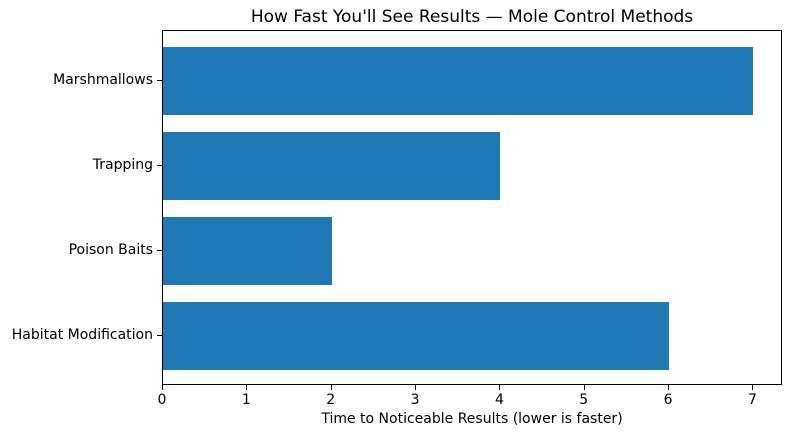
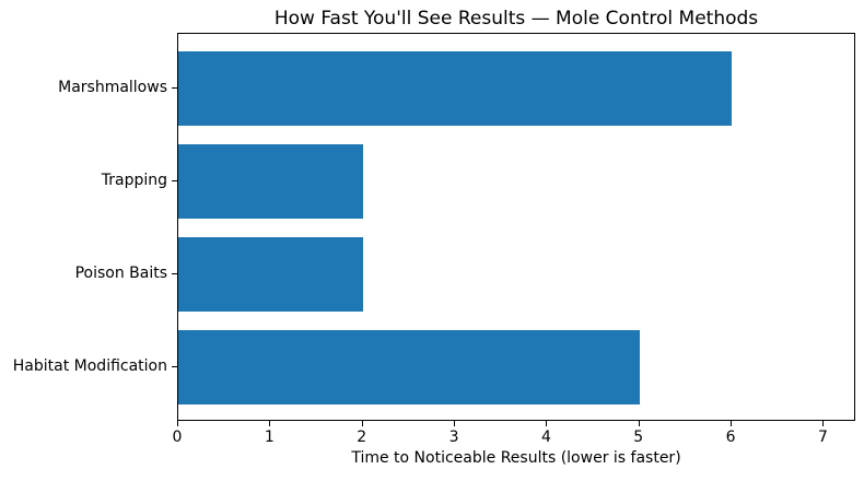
Marshmallows: 7 -> 6
Trapping: 4 -> 2
Habitat Modification: 6 -> 5
